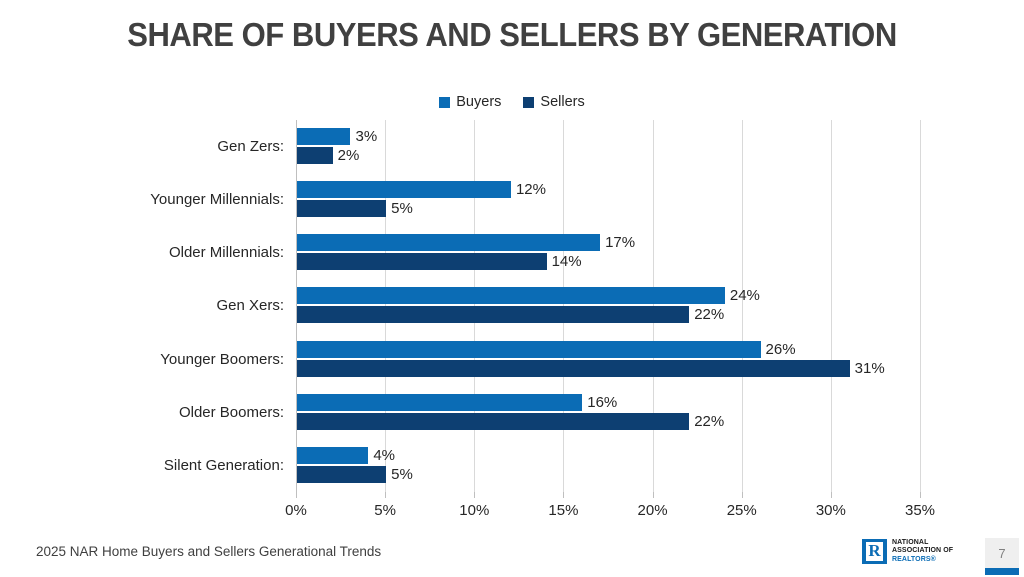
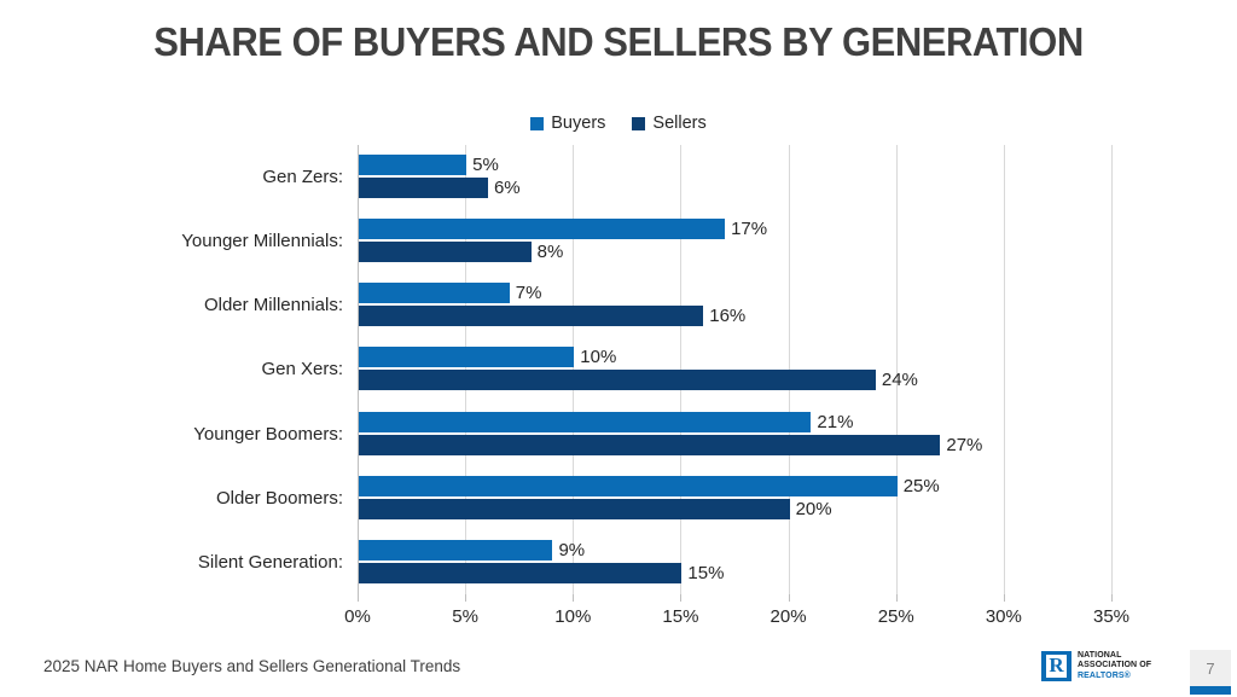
Buyers/Gen Zers:: 3% -> 5%
Sellers/Gen Zers:: 2% -> 6%
Buyers/Younger Millennials:: 12% -> 17%
Sellers/Younger Millennials:: 5% -> 8%
Buyers/Older Millennials:: 17% -> 7%
Sellers/Older Millennials:: 14% -> 16%
Buyers/Gen Xers:: 24% -> 10%
Sellers/Gen Xers:: 22% -> 24%
Buyers/Younger Boomers:: 26% -> 21%
Sellers/Younger Boomers:: 31% -> 27%
Buyers/Older Boomers:: 16% -> 25%
Sellers/Older Boomers:: 22% -> 20%
Buyers/Silent Generation:: 4% -> 9%
Sellers/Silent Generation:: 5% -> 15%
